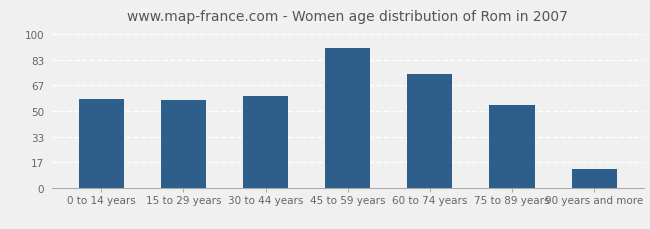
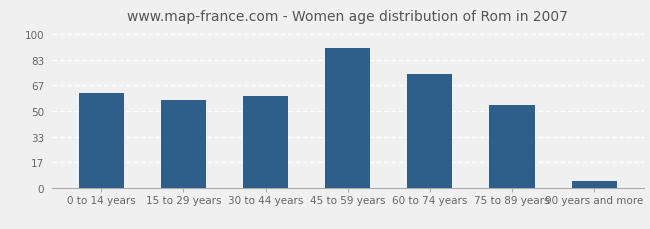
0 to 14 years: 58 -> 62
90 years and more: 12 -> 4
